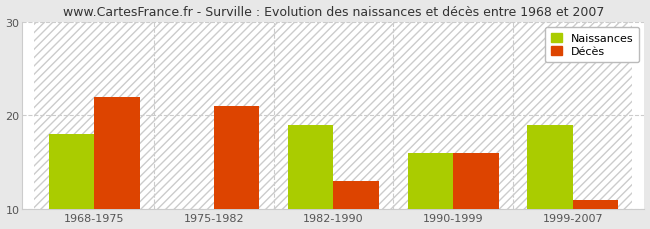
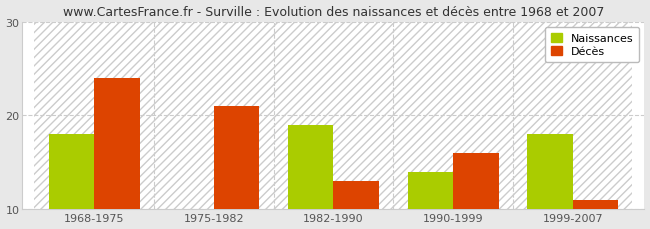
Décès/1968-1975: 22 -> 24
Naissances/1990-1999: 16.0 -> 14.0
Naissances/1999-2007: 19.0 -> 18.0
